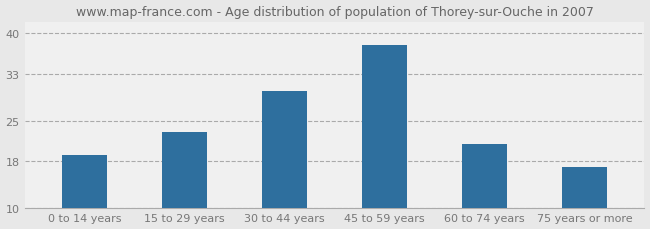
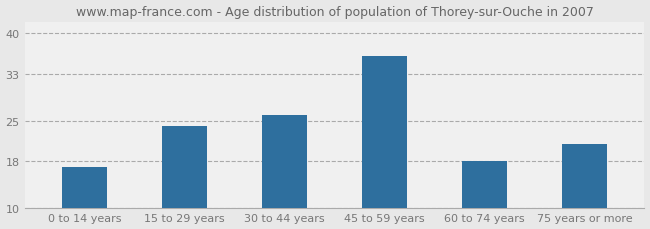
0 to 14 years: 19 -> 17
15 to 29 years: 23 -> 24
30 to 44 years: 30 -> 26
45 to 59 years: 38 -> 36
60 to 74 years: 21 -> 18
75 years or more: 17 -> 21
